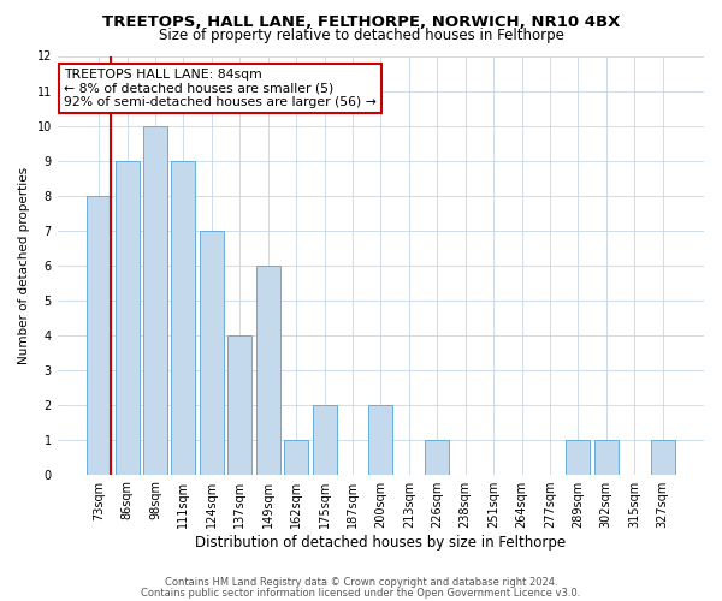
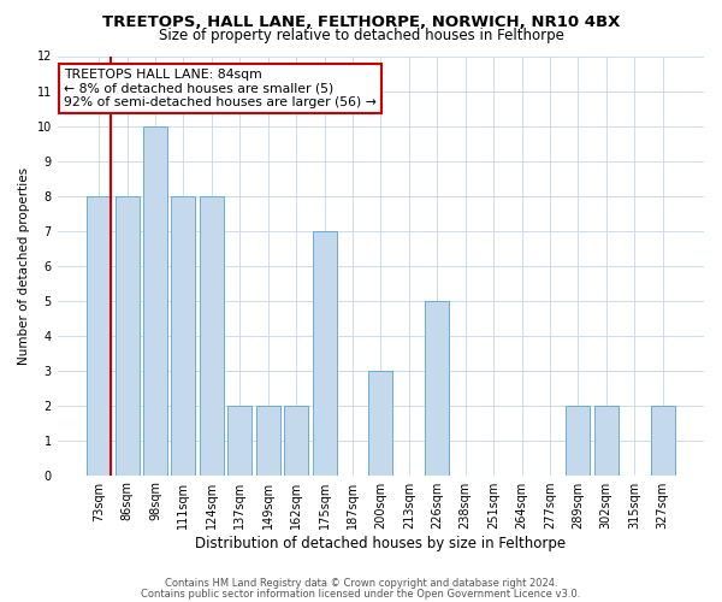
86sqm: 9 -> 8
111sqm: 9 -> 8
124sqm: 7 -> 8
137sqm: 4 -> 2
149sqm: 6 -> 2
162sqm: 1 -> 2
175sqm: 2 -> 7
200sqm: 2 -> 3
226sqm: 1 -> 5
289sqm: 1 -> 2
302sqm: 1 -> 2
327sqm: 1 -> 2
